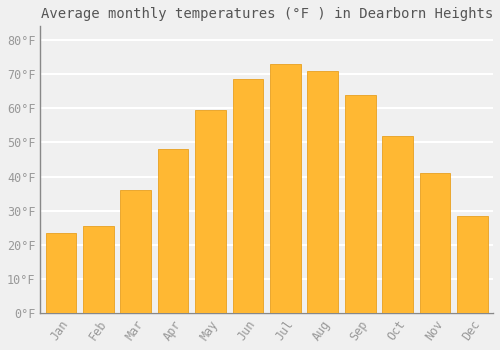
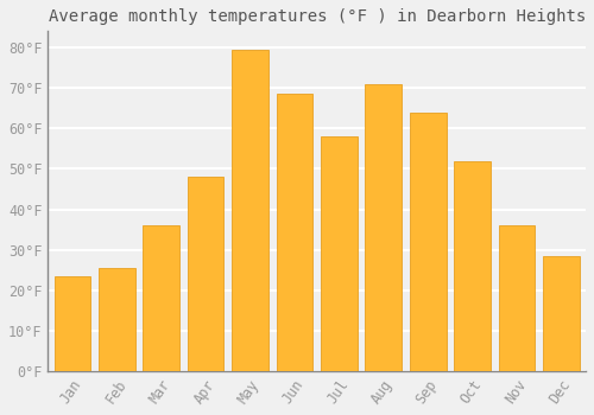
May: 59.5°F -> 79.5°F
Jul: 73.0°F -> 58.0°F
Nov: 41.0°F -> 36.0°F
